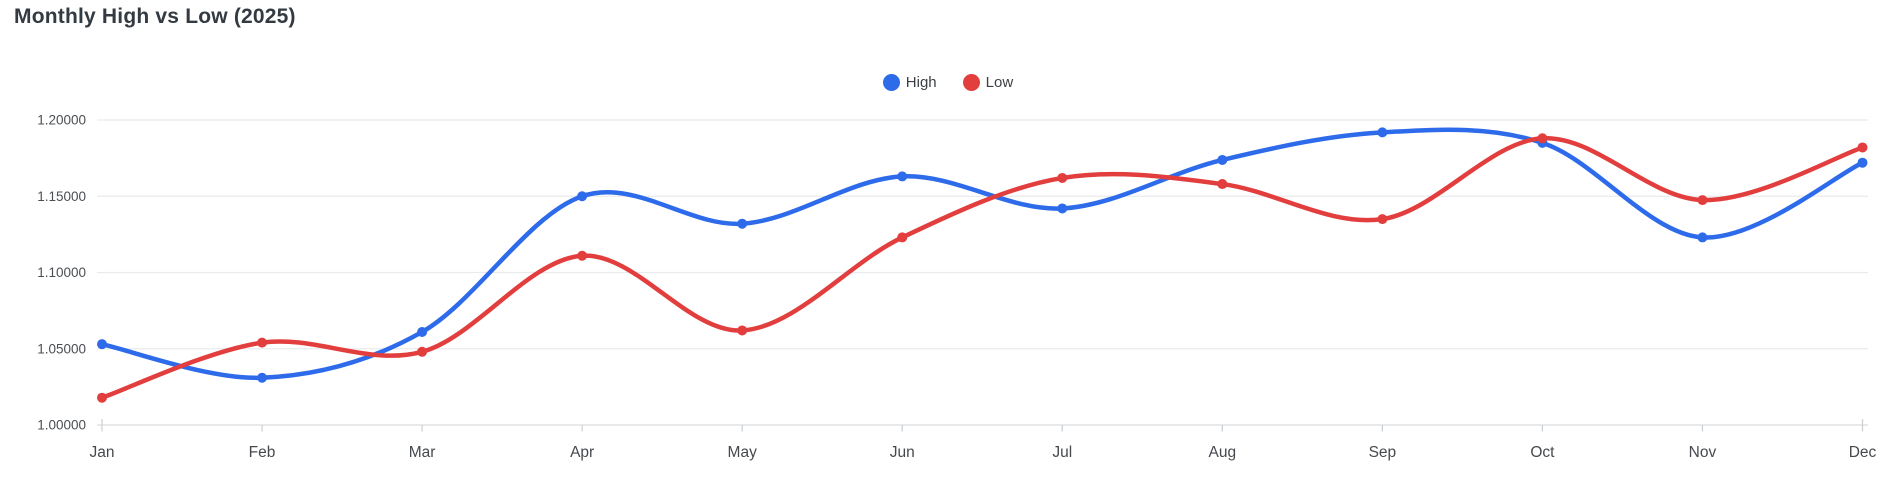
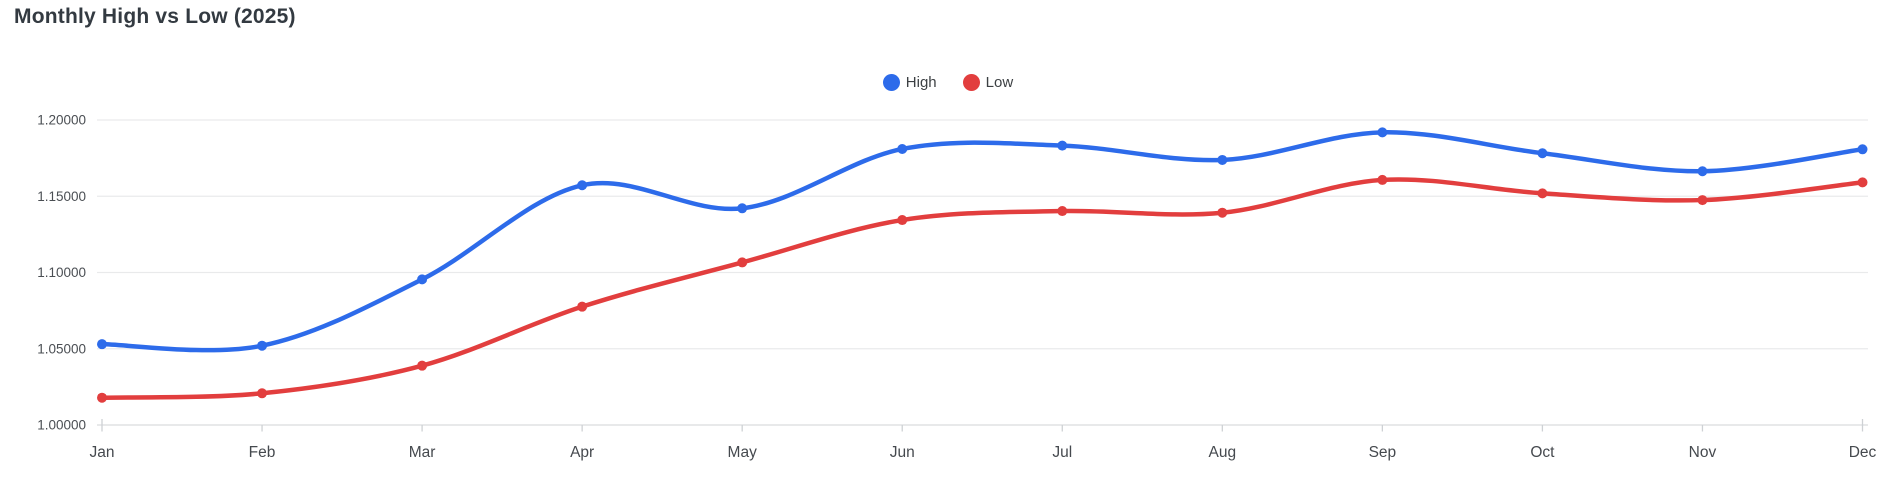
High/Feb: 1.031 -> 1.052
Low/Feb: 1.054 -> 1.021
High/Mar: 1.061 -> 1.095
Low/Mar: 1.048 -> 1.039
High/Apr: 1.150 -> 1.157
Low/Apr: 1.111 -> 1.078
High/May: 1.132 -> 1.142
Low/May: 1.062 -> 1.107
High/Jun: 1.163 -> 1.181
Low/Jun: 1.123 -> 1.134
High/Jul: 1.142 -> 1.183
Low/Jul: 1.162 -> 1.140
Low/Aug: 1.158 -> 1.139
Low/Sep: 1.135 -> 1.161
High/Oct: 1.185 -> 1.178
Low/Oct: 1.188 -> 1.152
High/Nov: 1.123 -> 1.166
High/Dec: 1.172 -> 1.181
Low/Dec: 1.182 -> 1.159
